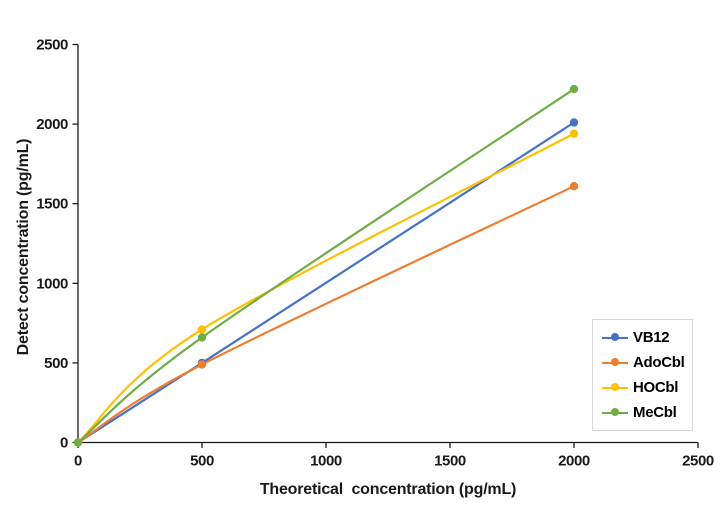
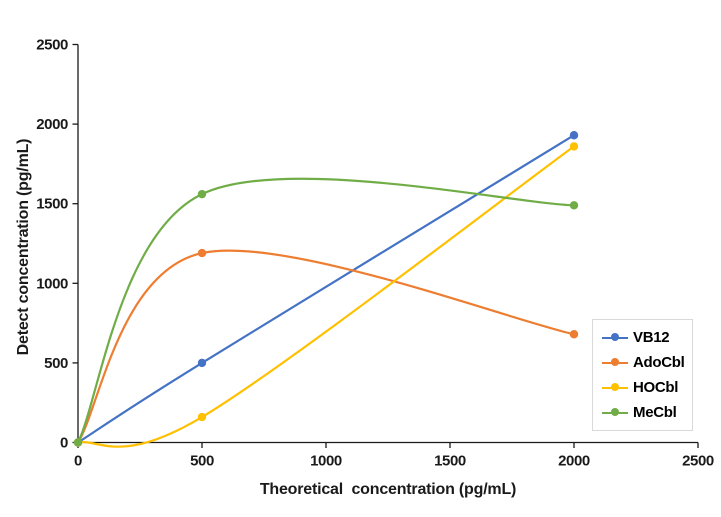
AdoCbl/500: 490 -> 1190
HOCbl/500: 710 -> 160
MeCbl/500: 660 -> 1560
VB12/2000: 2010 -> 1930
AdoCbl/2000: 1610 -> 680
HOCbl/2000: 1940 -> 1860
MeCbl/2000: 2220 -> 1490
